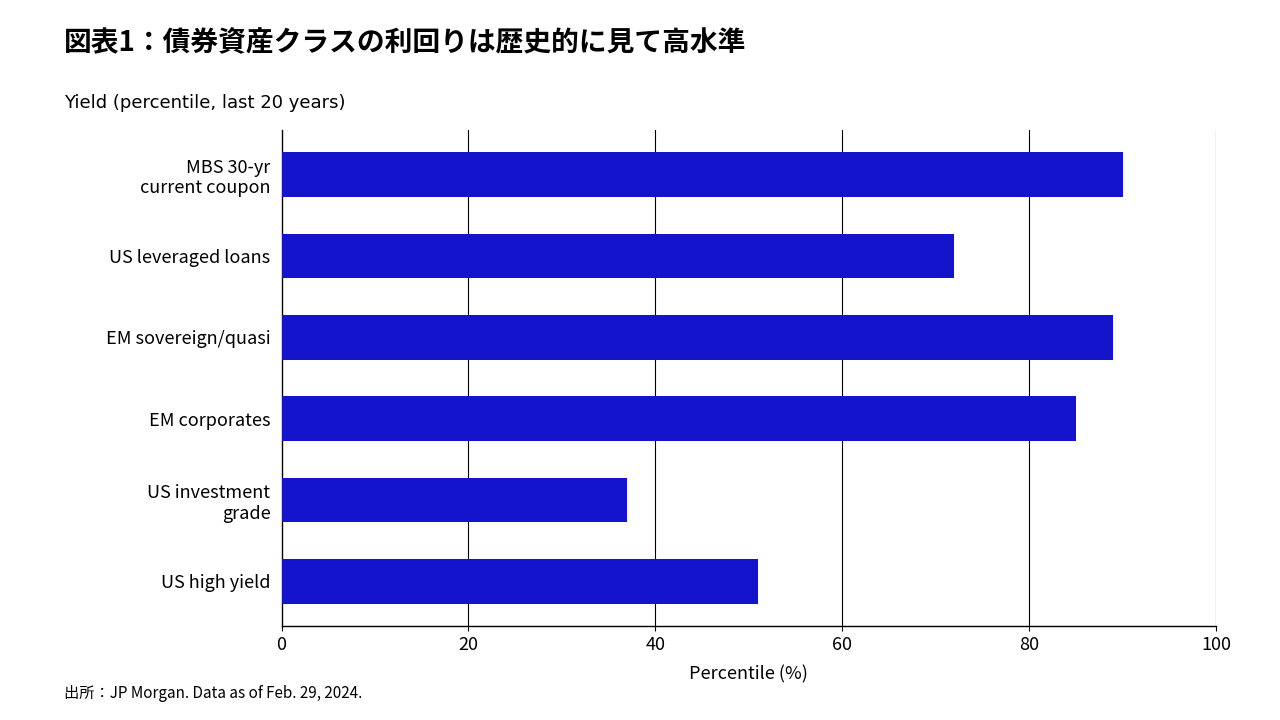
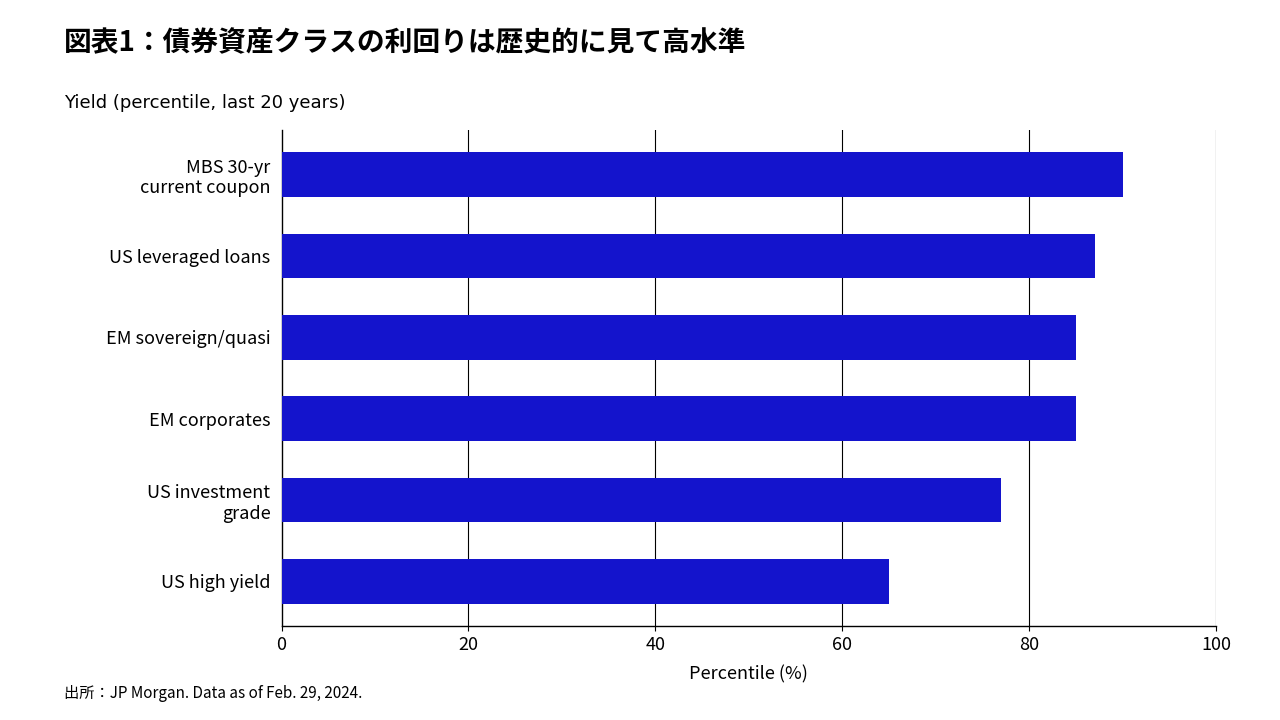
US leveraged loans: 72 -> 87
EM sovereign/quasi: 89 -> 85
US investment grade: 37 -> 77
US high yield: 51 -> 65
